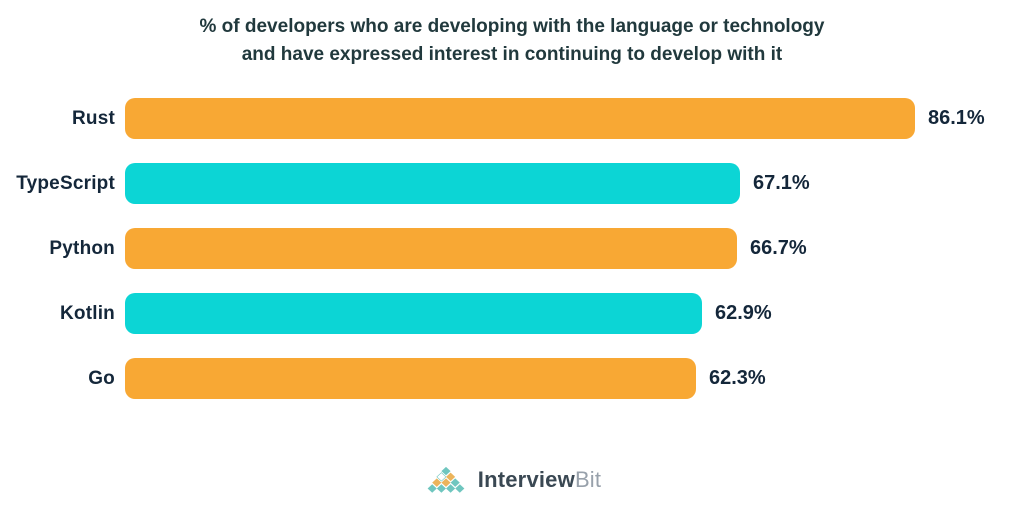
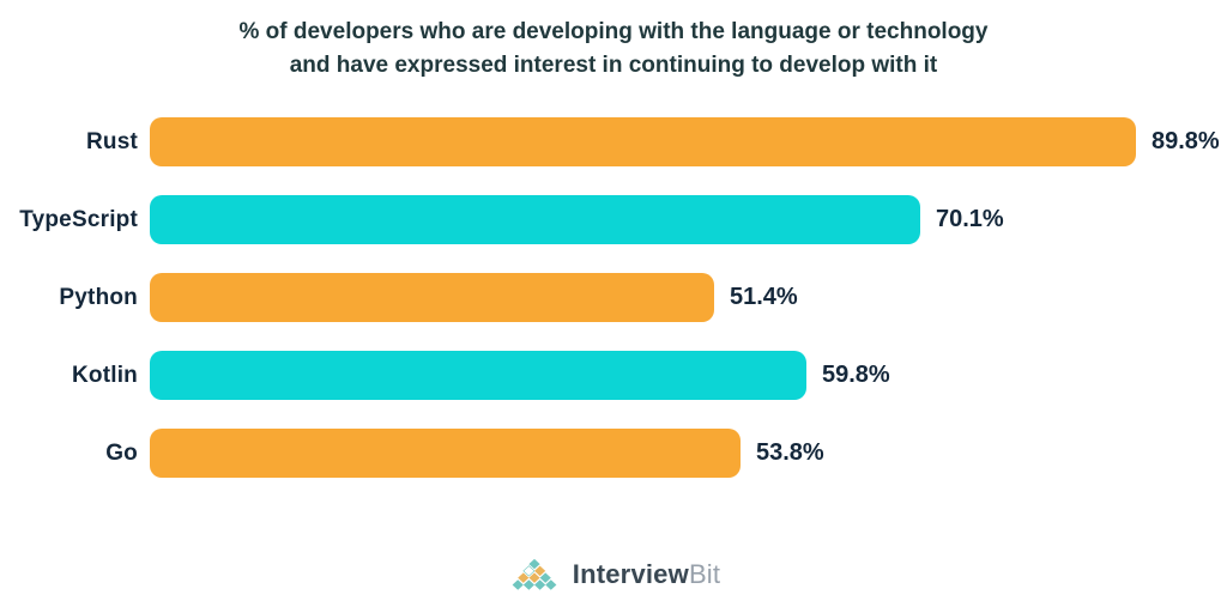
Rust: 86.1% -> 89.8%
TypeScript: 67.1% -> 70.1%
Python: 66.7% -> 51.4%
Kotlin: 62.9% -> 59.8%
Go: 62.3% -> 53.8%
